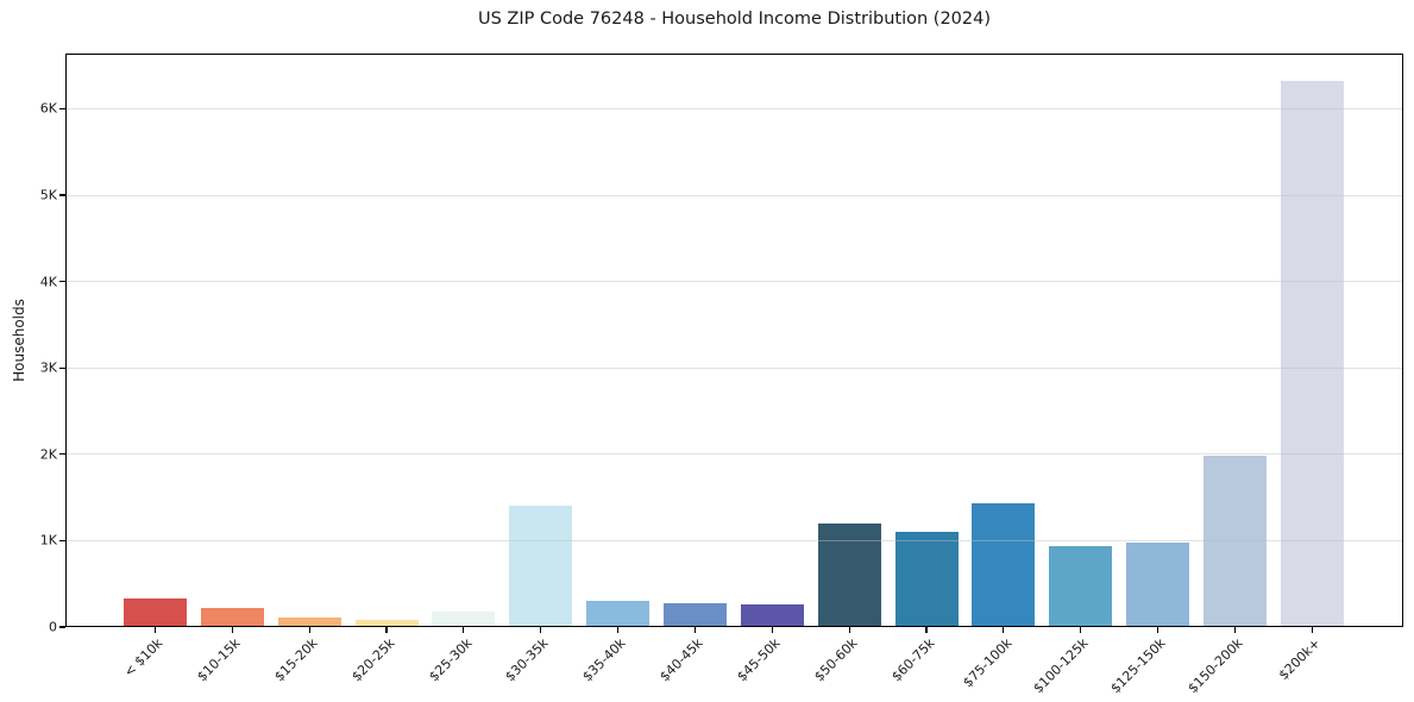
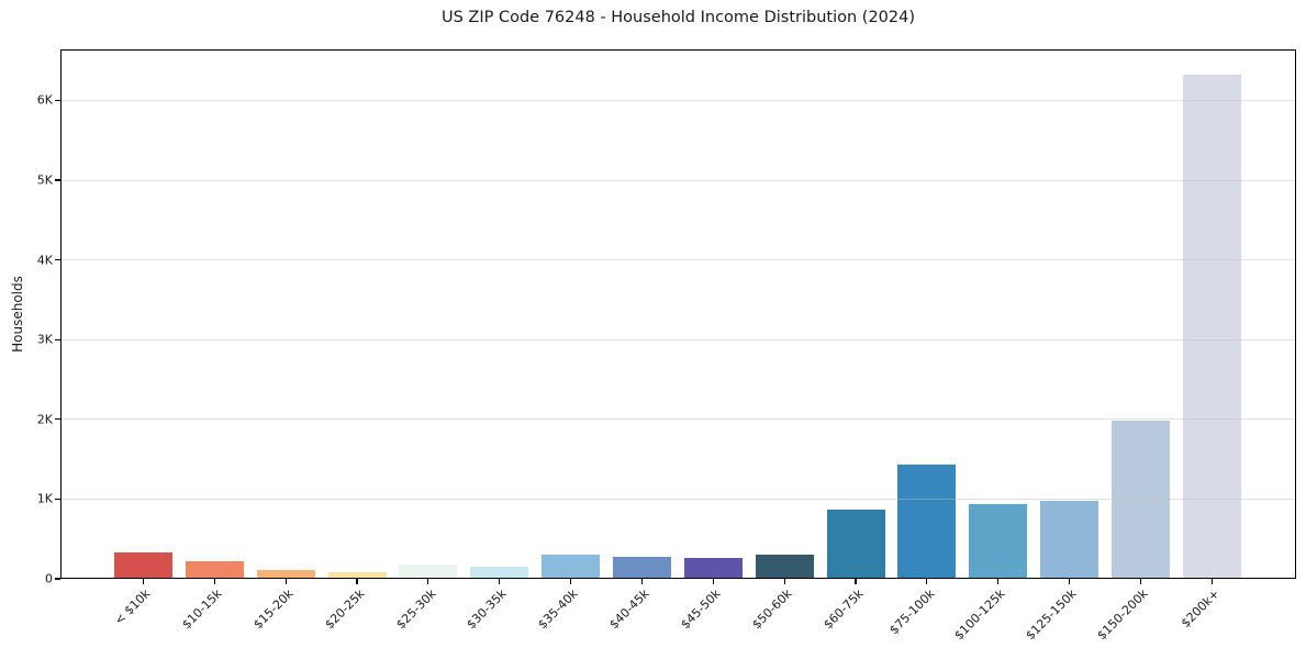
$30-35k: 1.4K -> 0.1K
$50-60k: 1.2K -> 0.3K
$60-75k: 1.1K -> 0.9K
